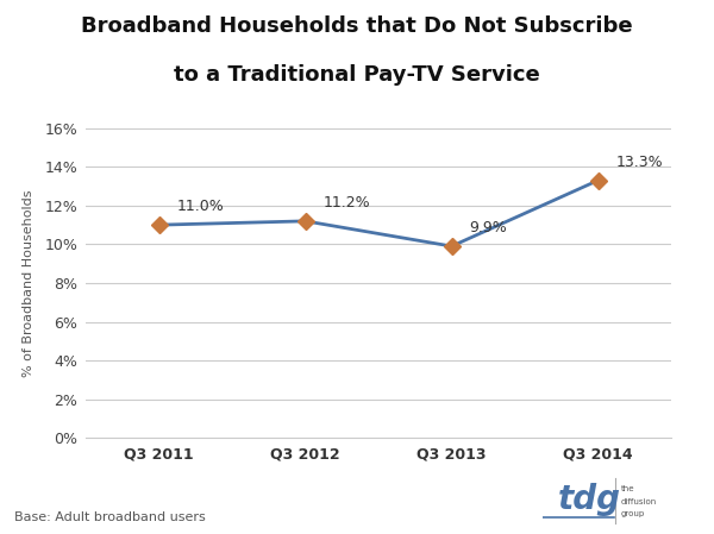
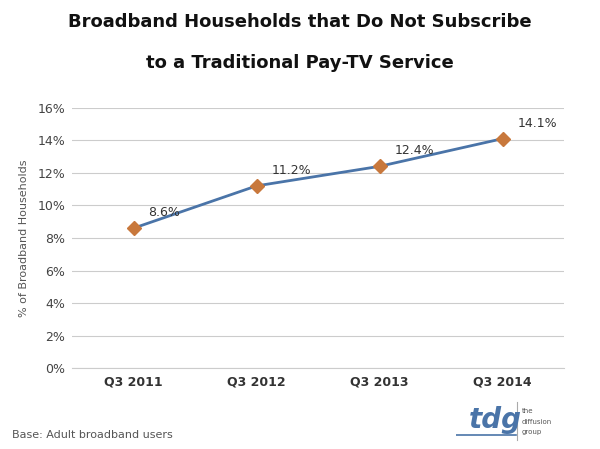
Q3 2011: 11.0% -> 8.6%
Q3 2013: 9.9% -> 12.4%
Q3 2014: 13.3% -> 14.1%
